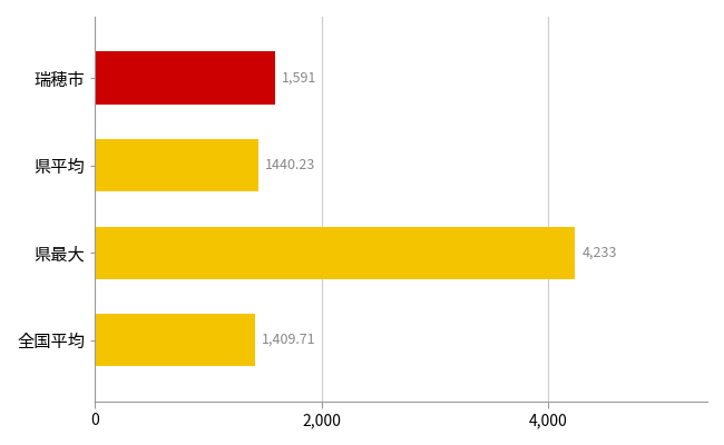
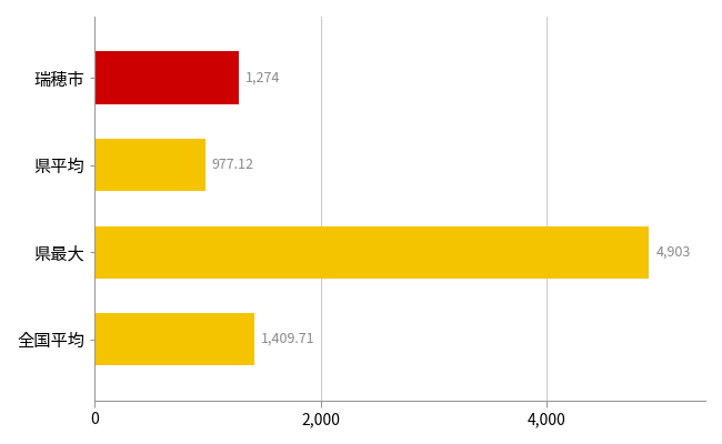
瑞穂市: 1,591 -> 1,274
県平均: 1440.23 -> 977.12
県最大: 4,233 -> 4,903
